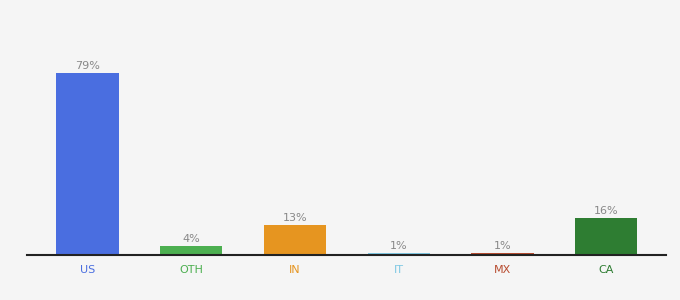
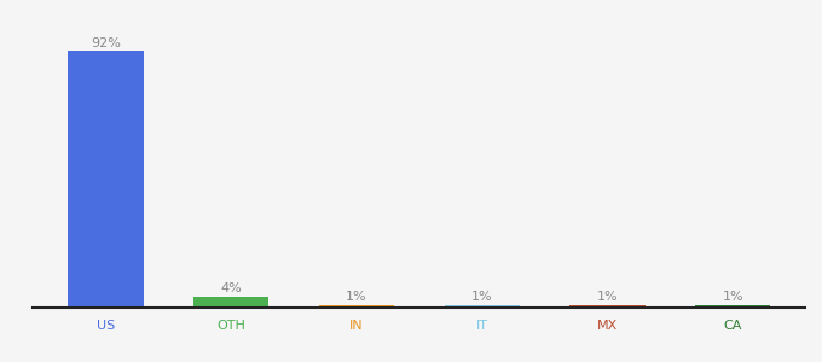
US: 79% -> 92%
IN: 13% -> 1%
CA: 16% -> 1%
